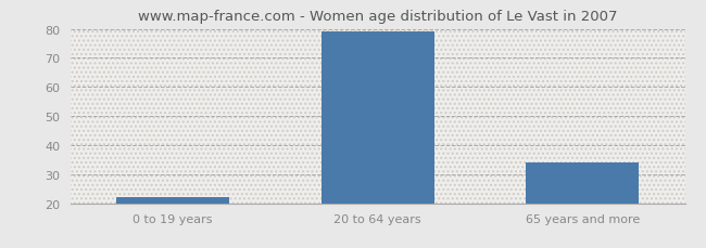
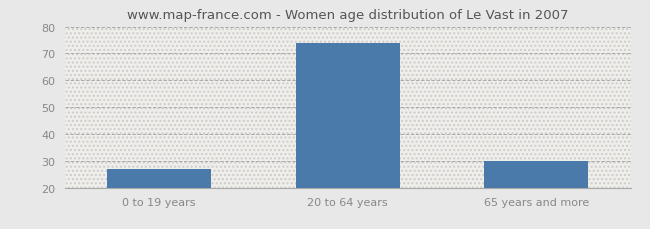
0 to 19 years: 22 -> 27
20 to 64 years: 79 -> 74
65 years and more: 34 -> 30
